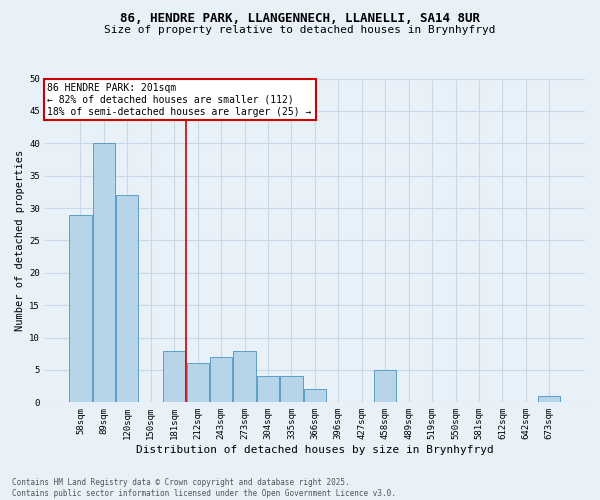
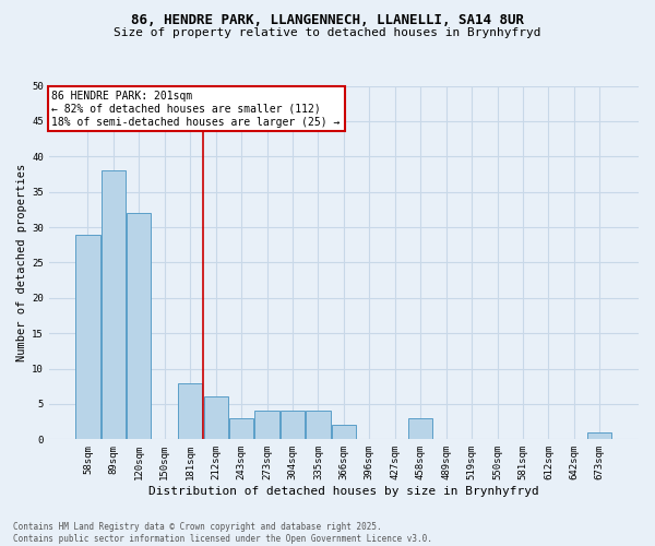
89sqm: 40 -> 38
243sqm: 7 -> 3
273sqm: 8 -> 4
458sqm: 5 -> 3
